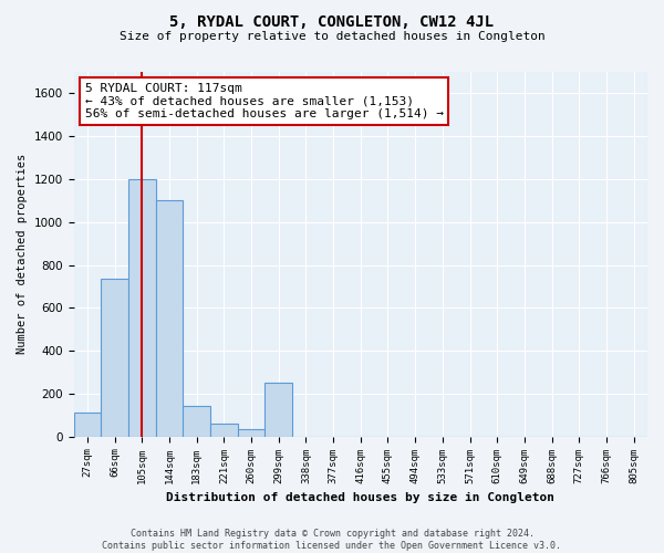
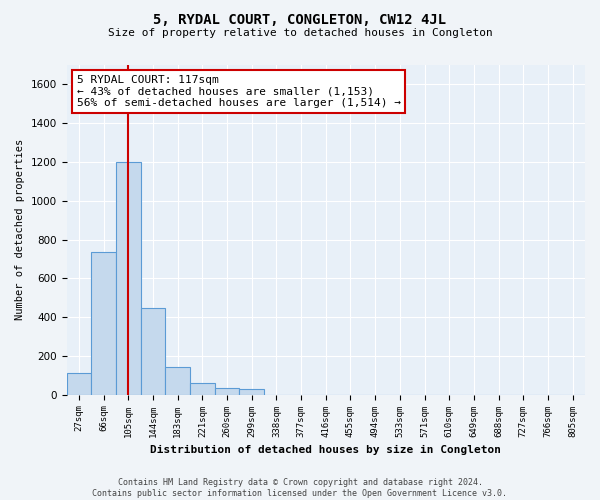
144sqm: 1100 -> 440
299sqm: 250 -> 30
